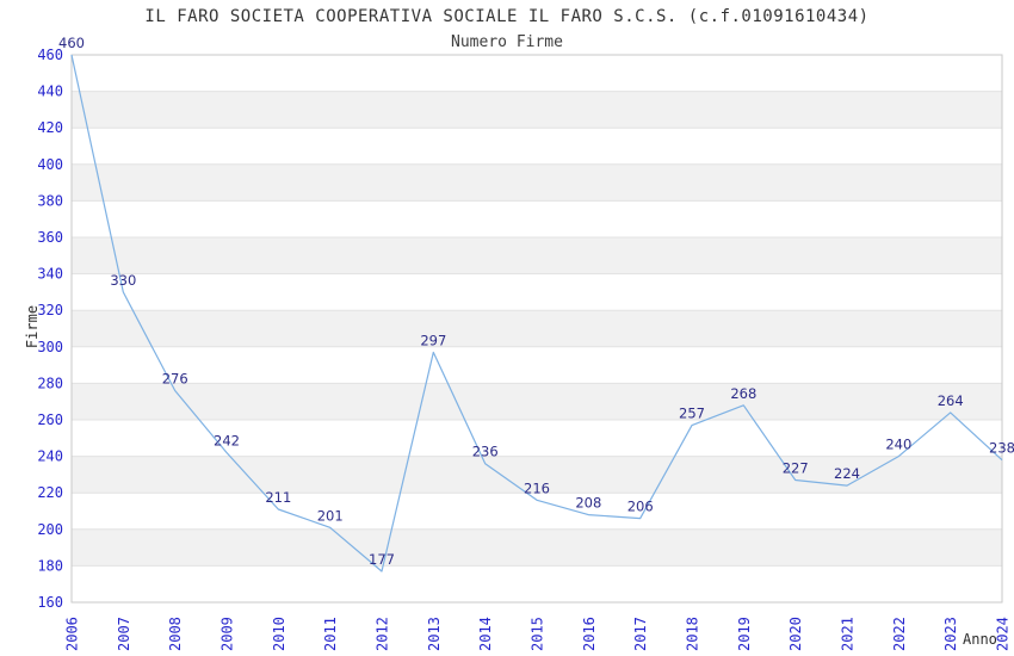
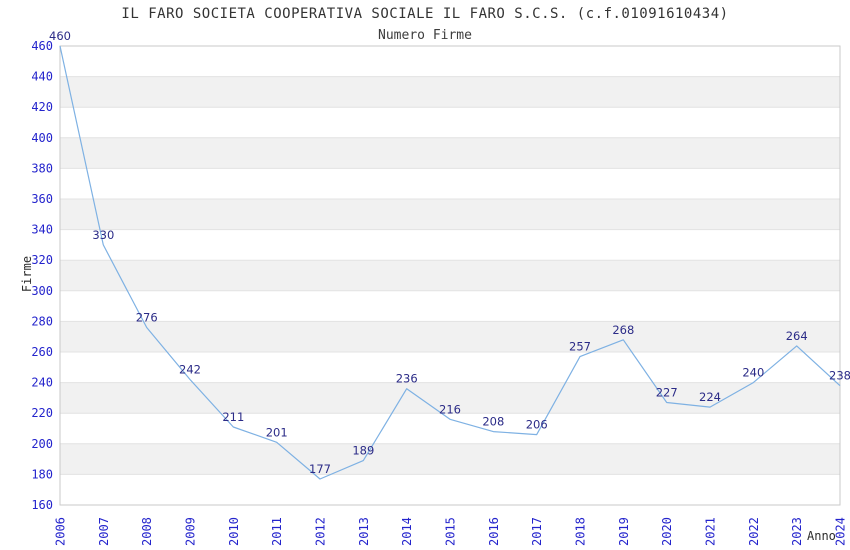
2013: 297 -> 189
